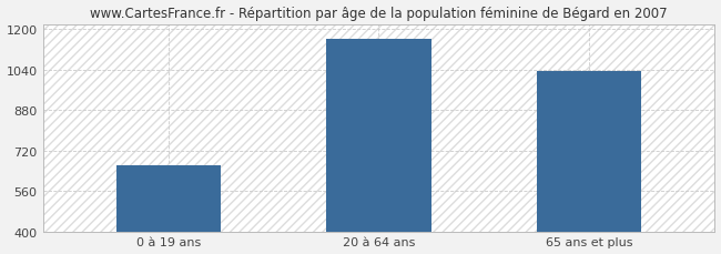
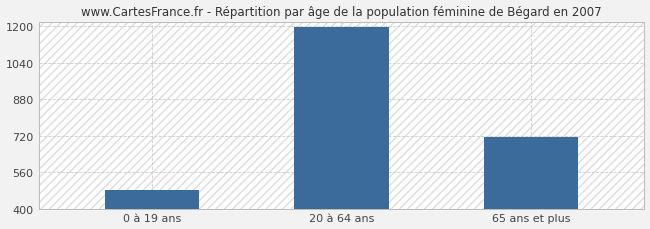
0 à 19 ans: 660 -> 481
20 à 64 ans: 1160 -> 1194
65 ans et plus: 1035 -> 714
